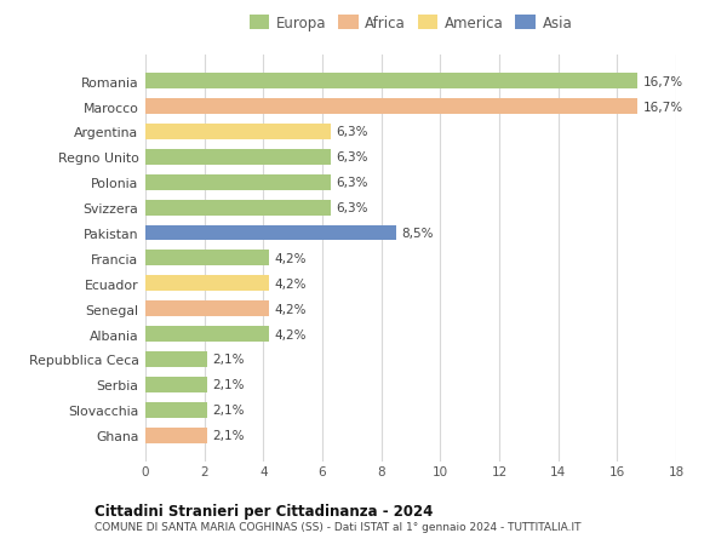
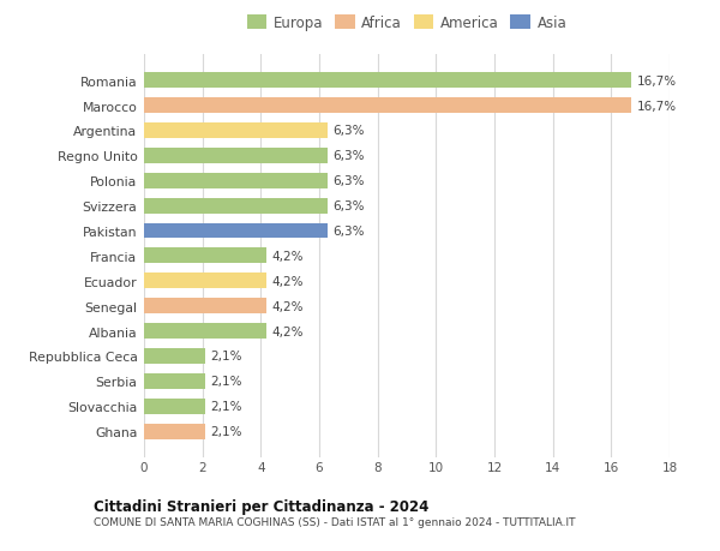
Pakistan: 8,5% -> 6,3%
